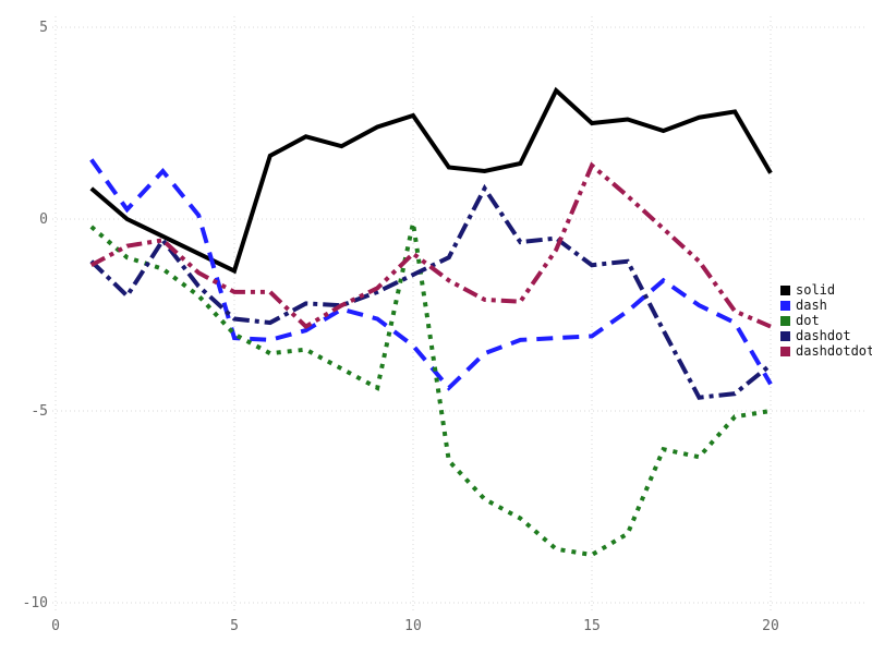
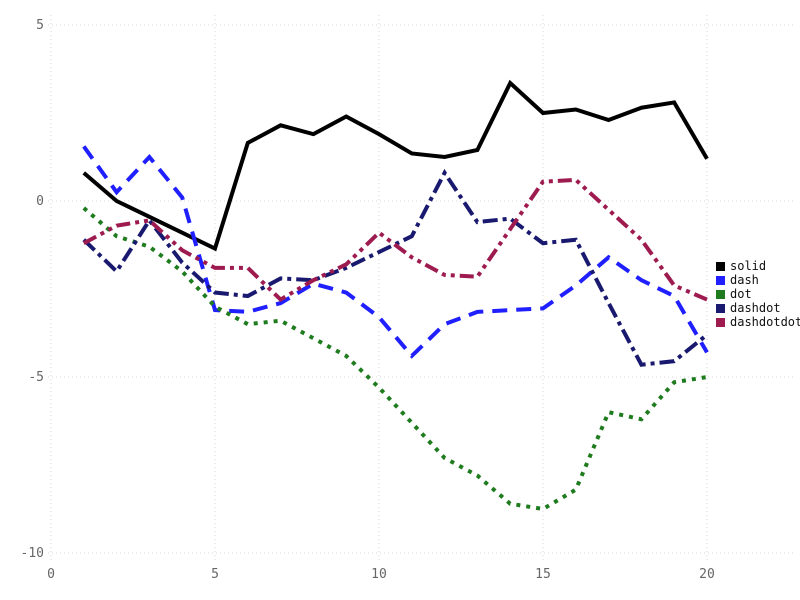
solid/10: 2.7 -> 1.9
dot/10: -0.1 -> -5.3
dashdotdot/15: 1.4 -> 0.6
